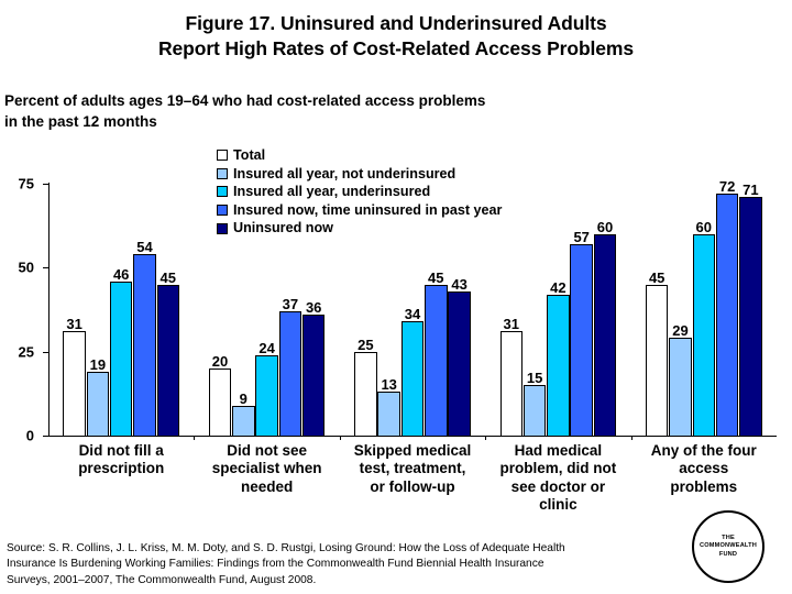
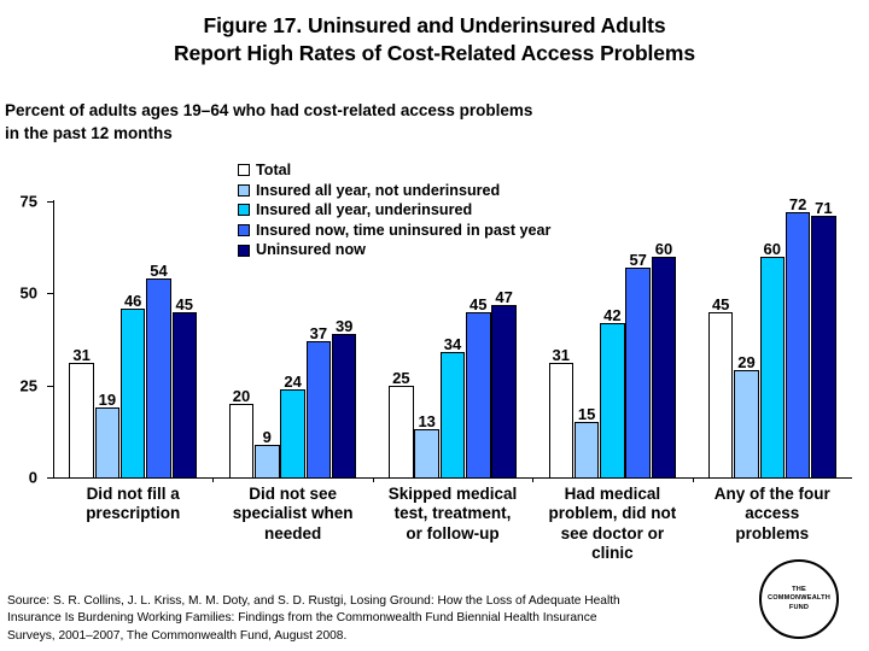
Uninsured now/Did not see specialist when needed: 36 -> 39
Uninsured now/Skipped medical test, treatment, or follow-up: 43 -> 47
